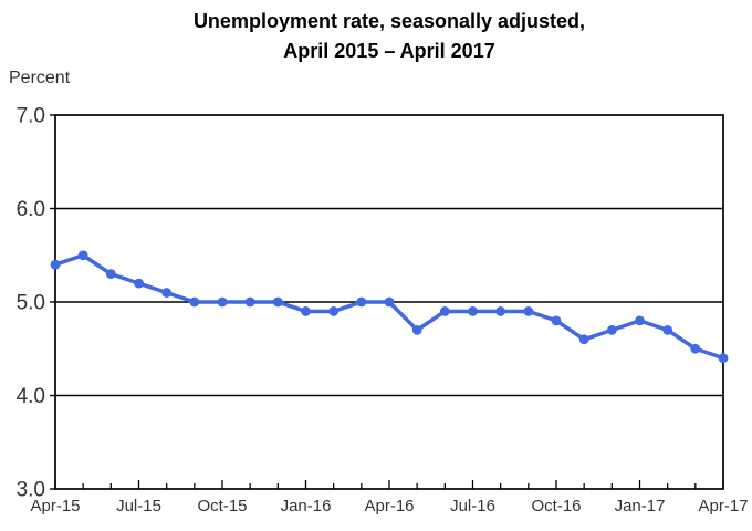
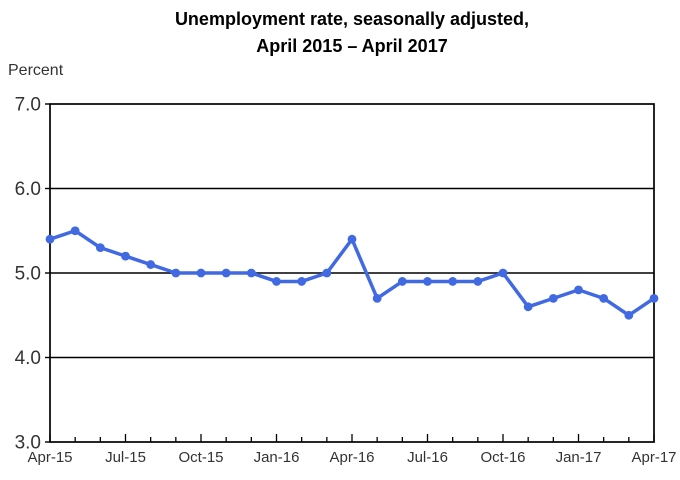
Apr-16: 5.0 -> 5.4
Oct-16: 4.8 -> 5.0
Apr-17: 4.4 -> 4.7
